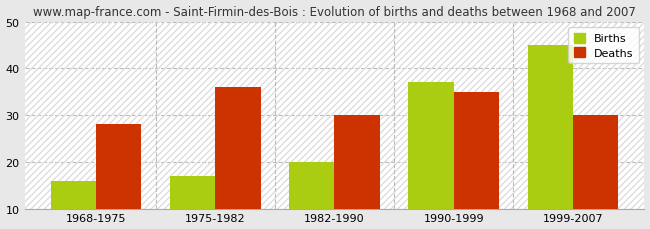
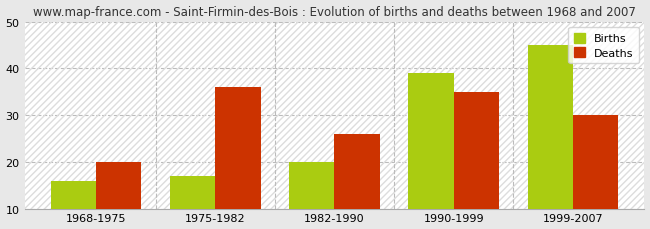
Deaths/1968-1975: 28 -> 20
Deaths/1982-1990: 30 -> 26
Births/1990-1999: 37 -> 39
